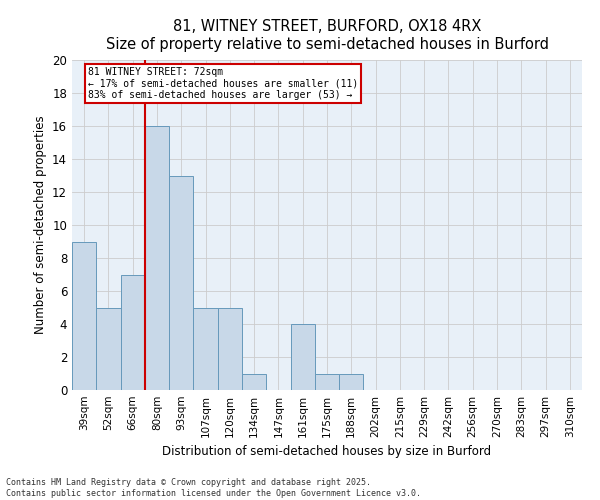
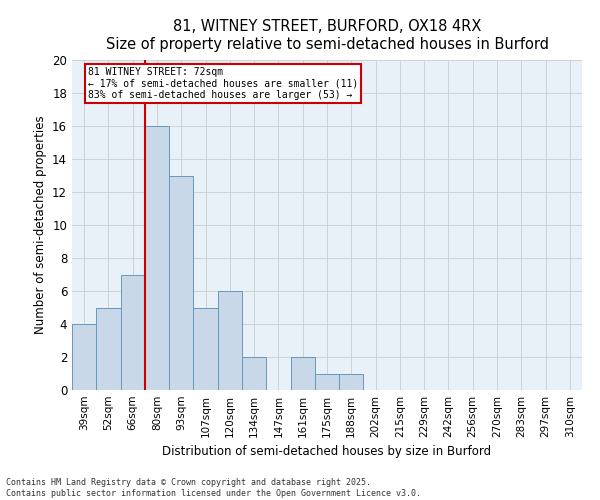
39sqm: 9 -> 4
120sqm: 5 -> 6
134sqm: 1 -> 2
161sqm: 4 -> 2
